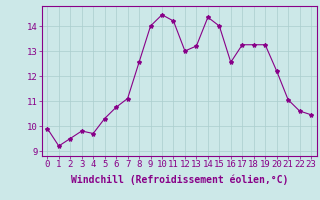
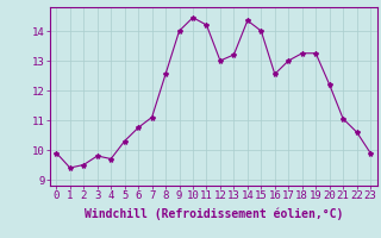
1: 9.20 -> 9.40
17: 13.25 -> 13.00
23: 10.45 -> 9.90
